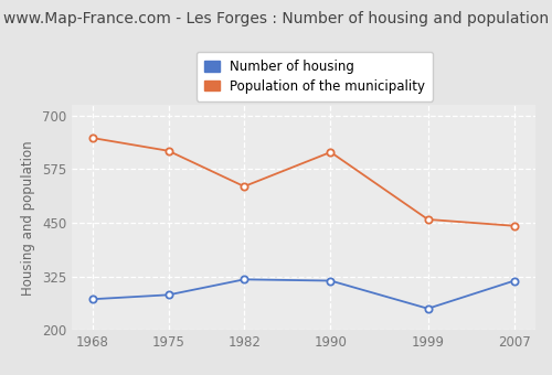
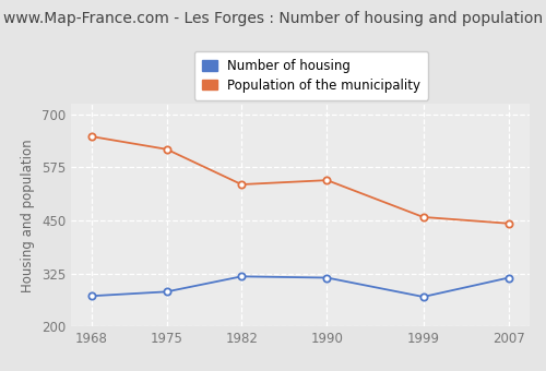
Population of the municipality/1990: 615 -> 545
Number of housing/1999: 250 -> 270
